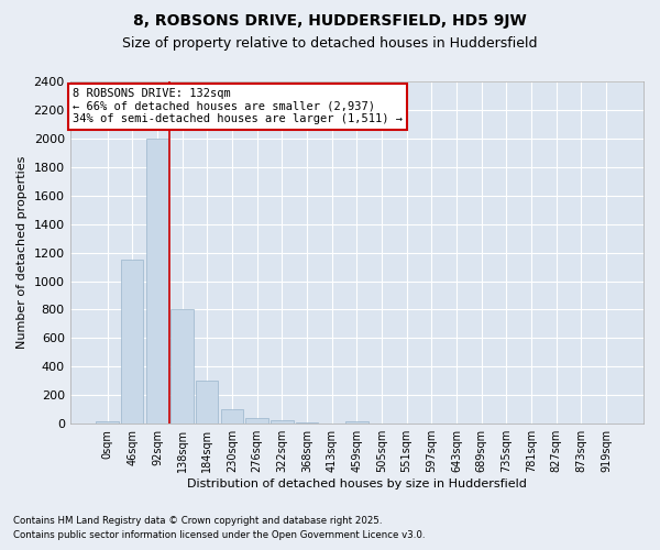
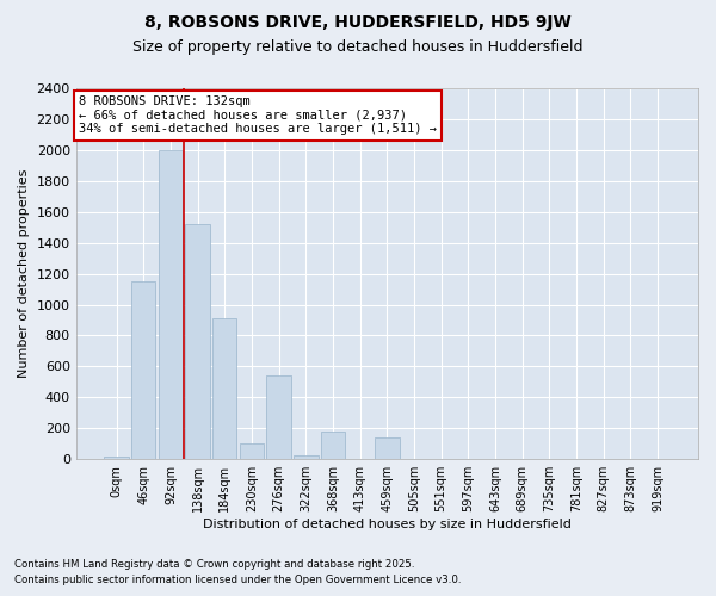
138sqm: 800 -> 1520
184sqm: 300 -> 910
276sqm: 40 -> 540
368sqm: 10 -> 180
459sqm: 20 -> 140
